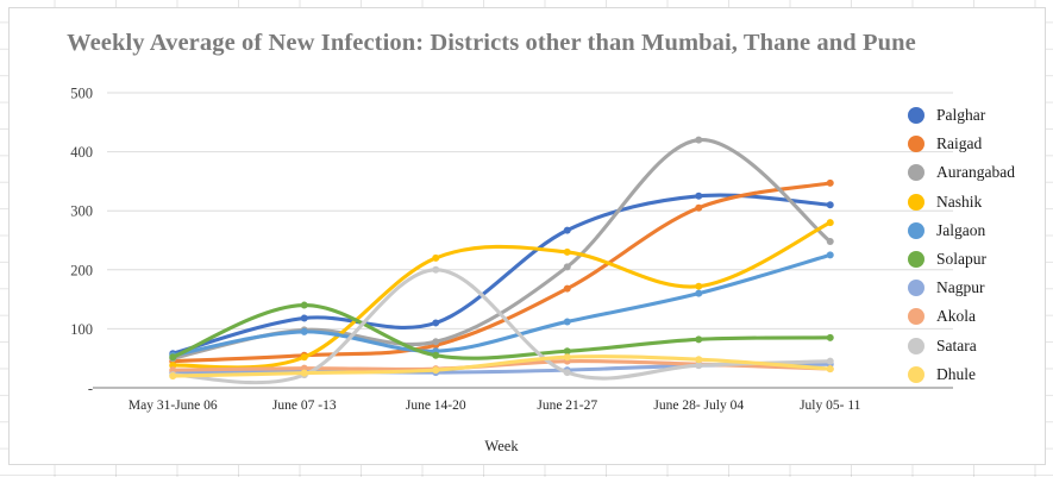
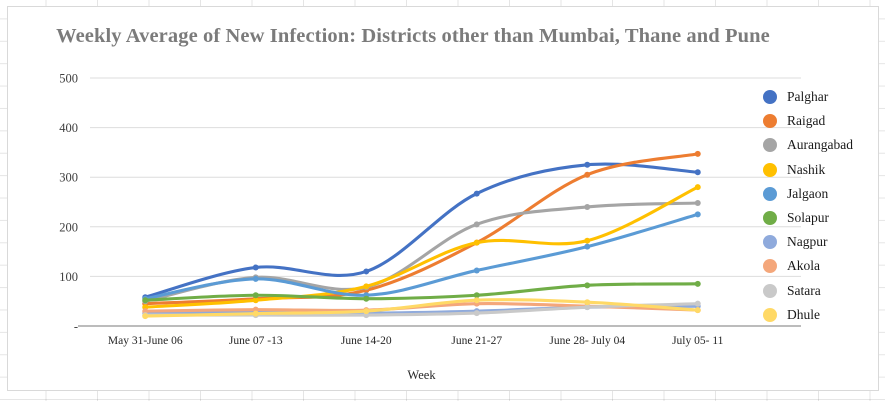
Solapur/June 07 -13: 140 -> 60
Nashik/June 14-20: 220 -> 80
Satara/June 14-20: 200 -> 20
Nashik/June 21-27: 230 -> 170
Aurangabad/June 28- July 04: 420 -> 240
